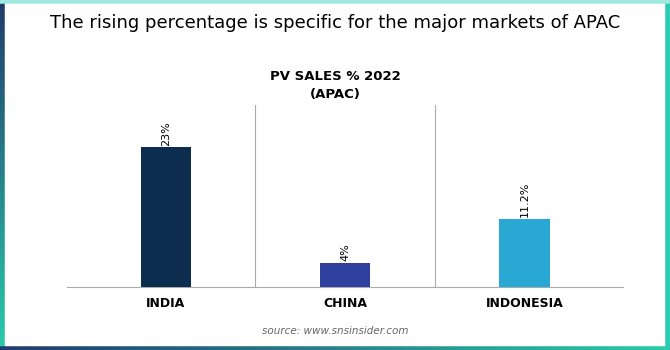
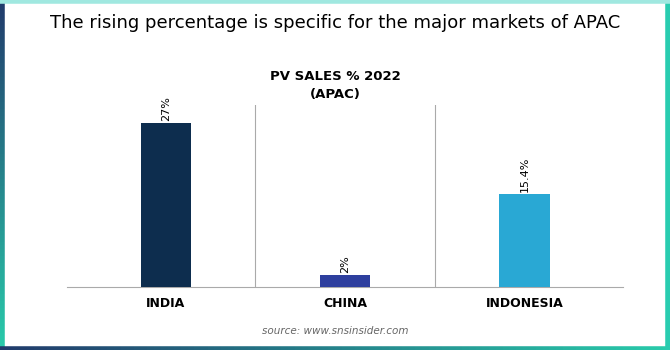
INDIA: 23% -> 27%
CHINA: 4% -> 2%
INDONESIA: 11.2% -> 15.4%
